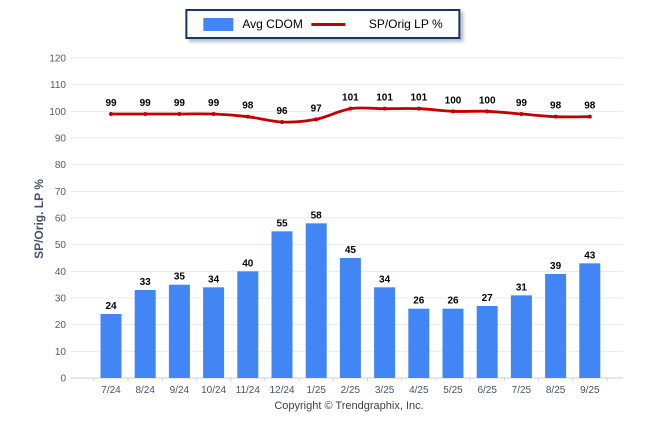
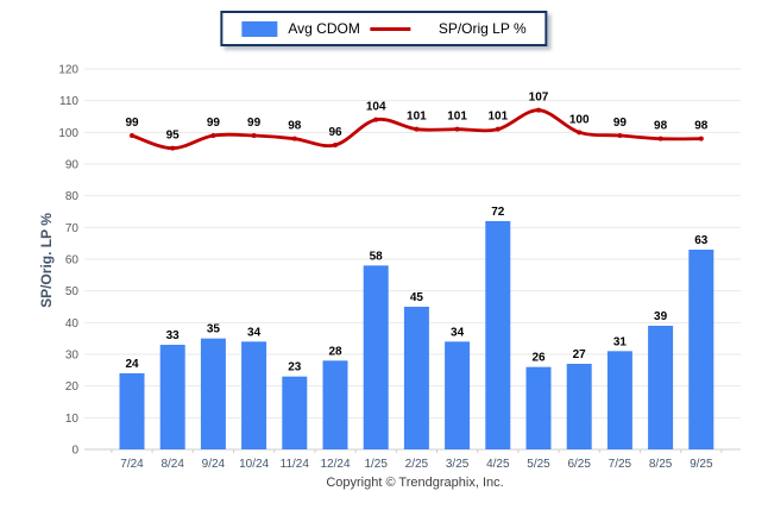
SP/Orig LP %/8/24: 99 -> 95
Avg CDOM/11/24: 40 -> 23
Avg CDOM/12/24: 55 -> 28
SP/Orig LP %/1/25: 97 -> 104
Avg CDOM/4/25: 26 -> 72
SP/Orig LP %/5/25: 100 -> 107
Avg CDOM/9/25: 43 -> 63
